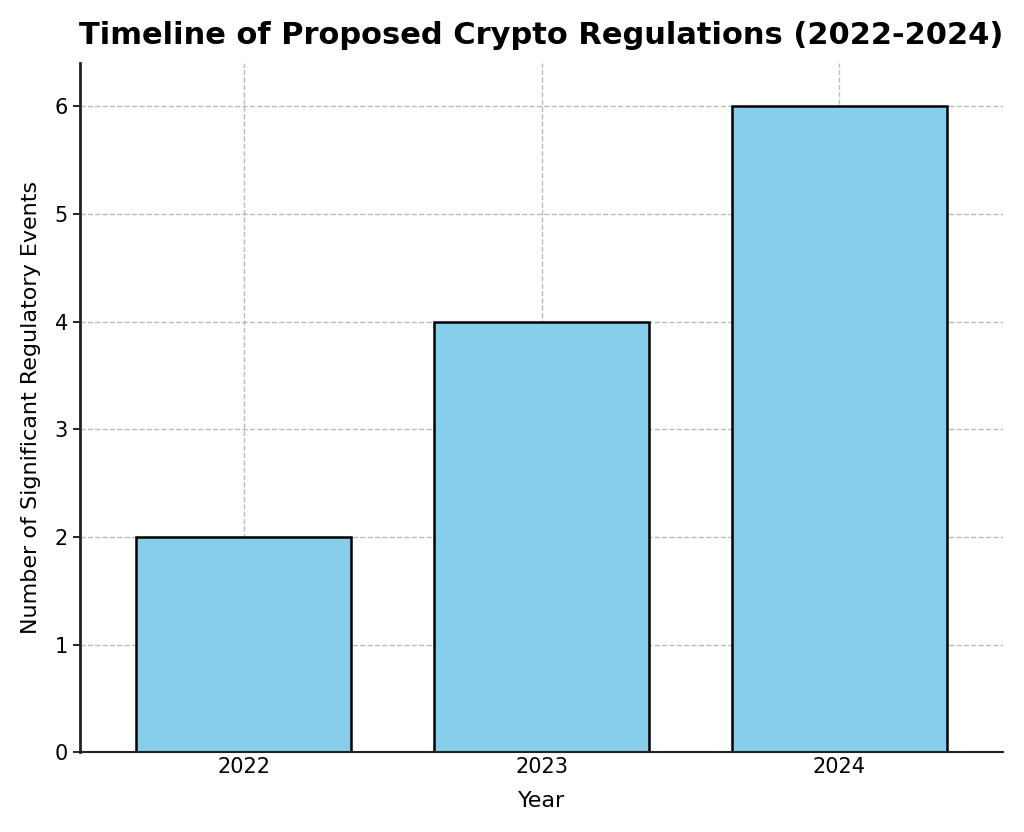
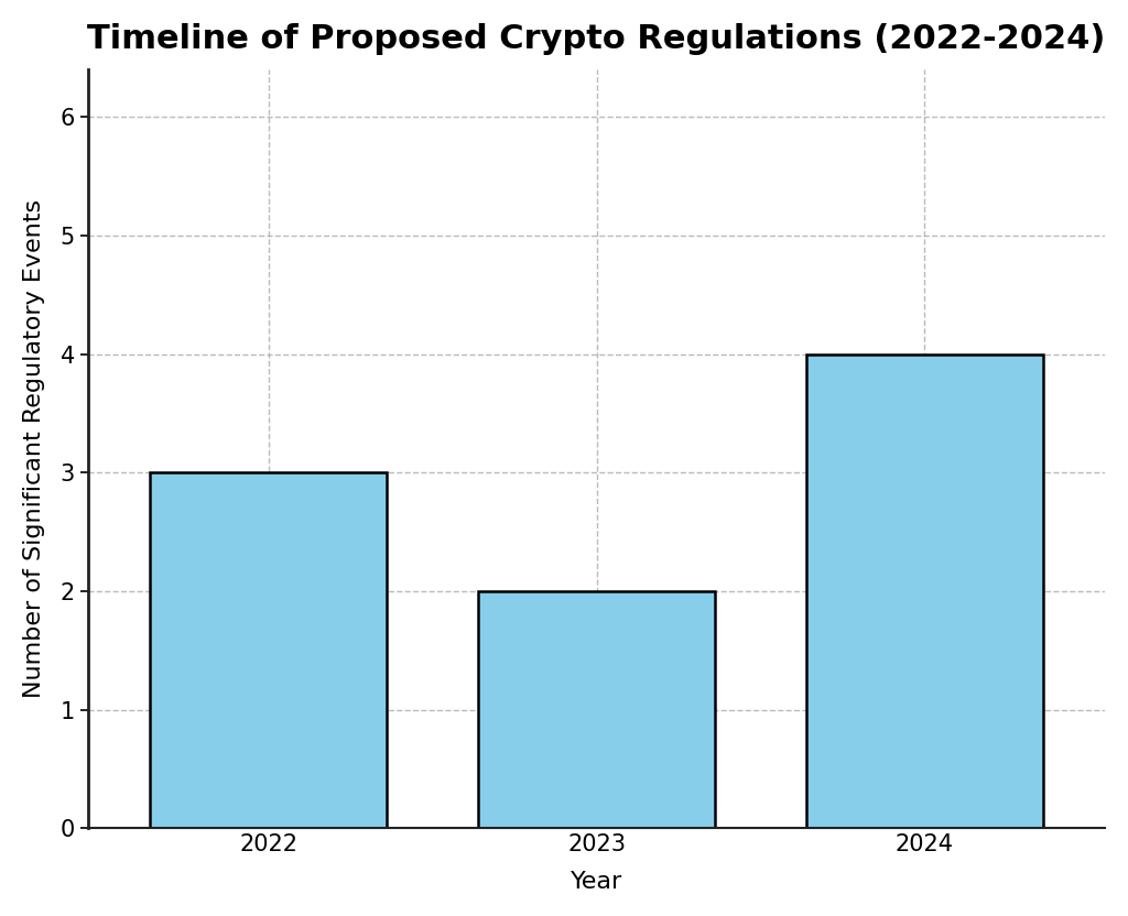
2022: 2 -> 3
2023: 4 -> 2
2024: 6 -> 4
